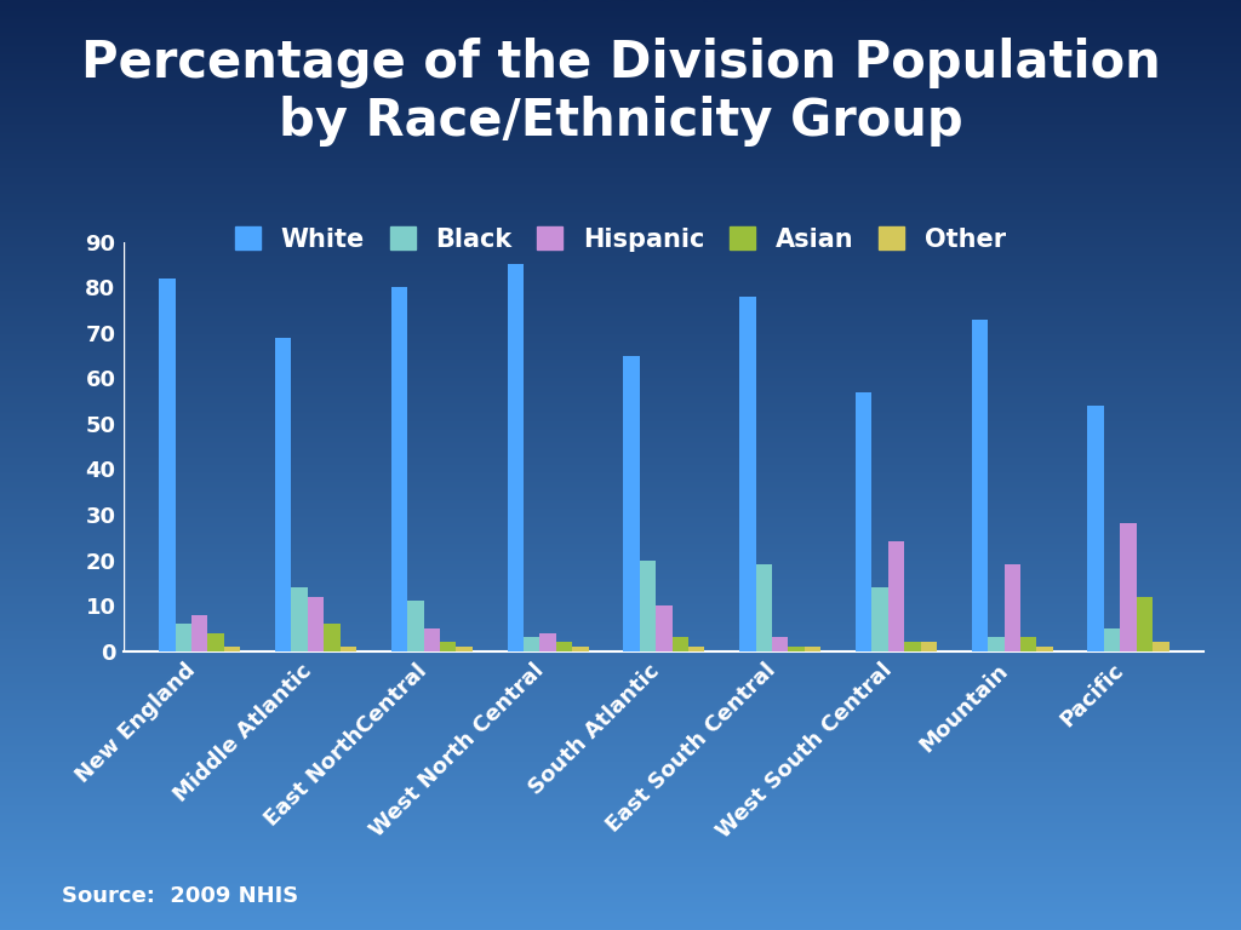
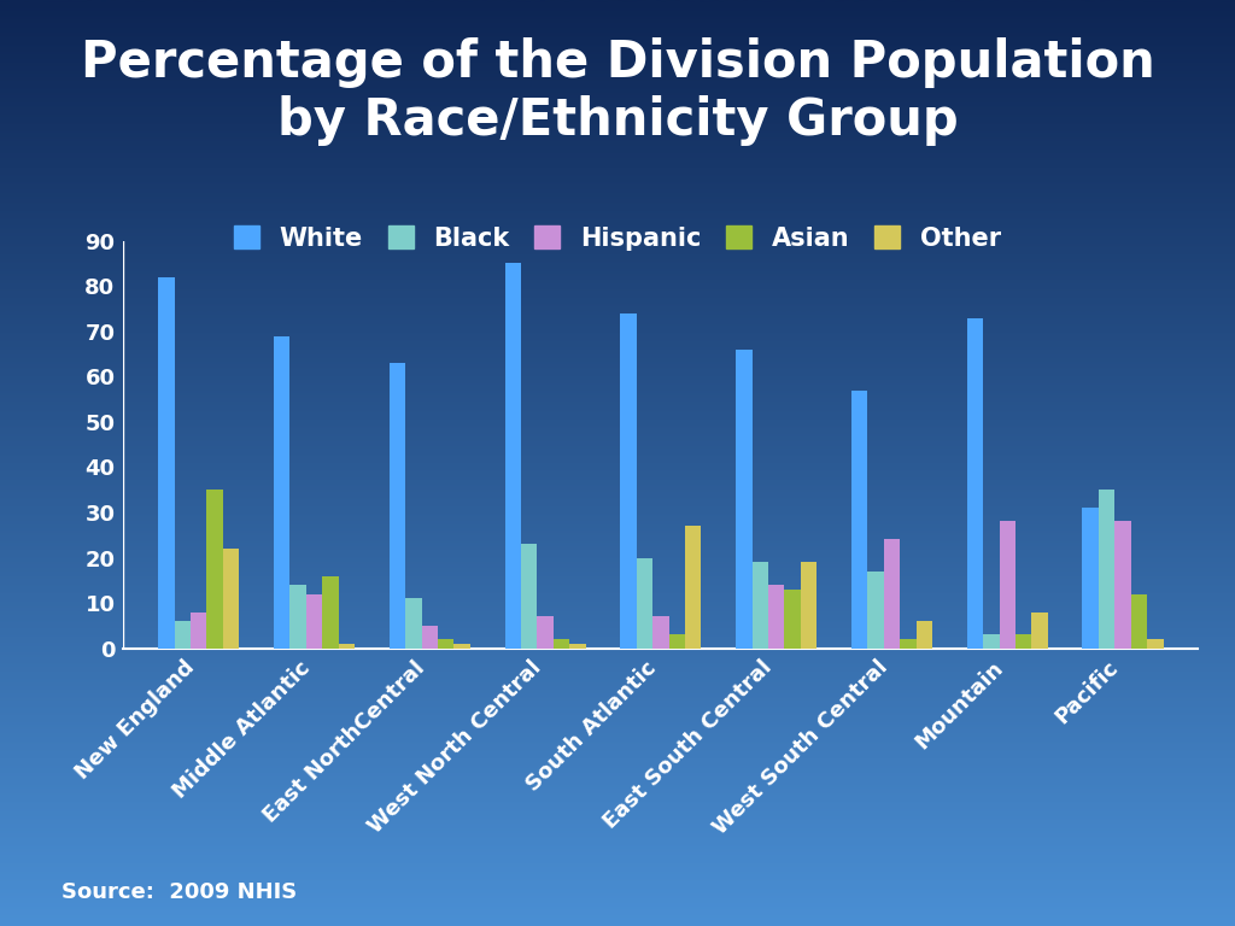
Asian/New England: 4 -> 35
Other/New England: 1 -> 22
Asian/Middle Atlantic: 6 -> 16
White/East NorthCentral: 80 -> 63
Black/West North Central: 3 -> 23
Hispanic/West North Central: 4 -> 7
White/South Atlantic: 65 -> 74
Hispanic/South Atlantic: 10 -> 7
Other/South Atlantic: 1 -> 27
White/East South Central: 78 -> 66
Hispanic/East South Central: 3 -> 14
Asian/East South Central: 1 -> 13
Other/East South Central: 1 -> 19
Black/West South Central: 14 -> 17
Other/West South Central: 2 -> 6
Hispanic/Mountain: 19 -> 28
Other/Mountain: 1 -> 8
White/Pacific: 54 -> 31
Black/Pacific: 5 -> 35
